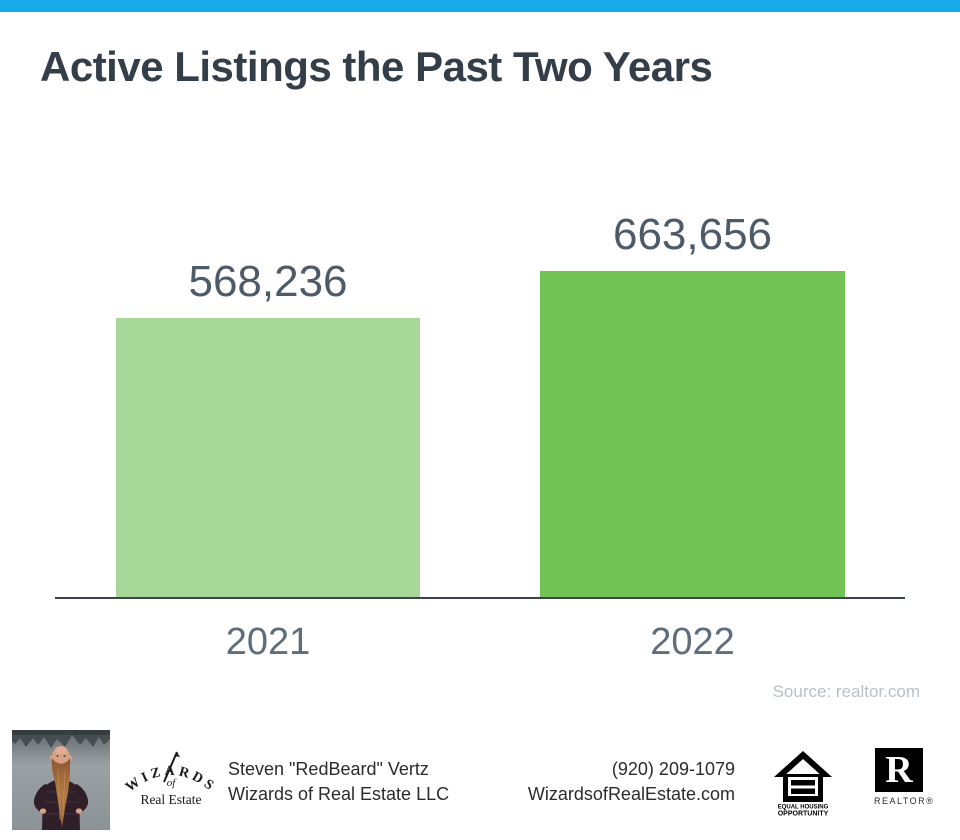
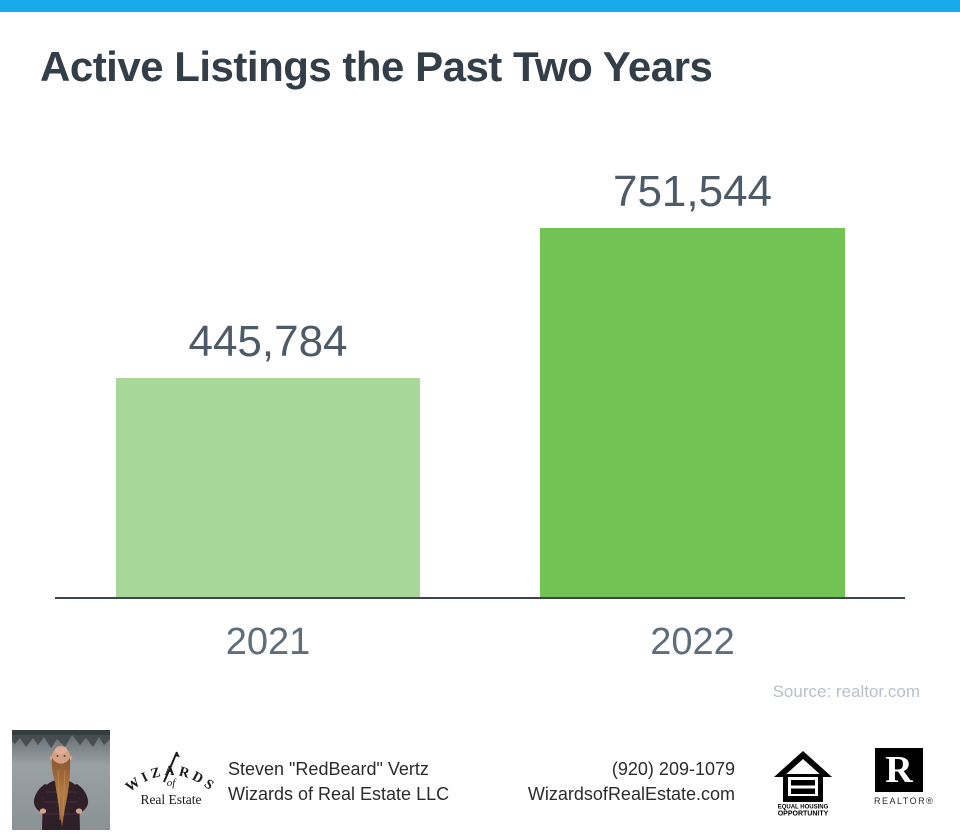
2021: 568,236 -> 445,784
2022: 663,656 -> 751,544
